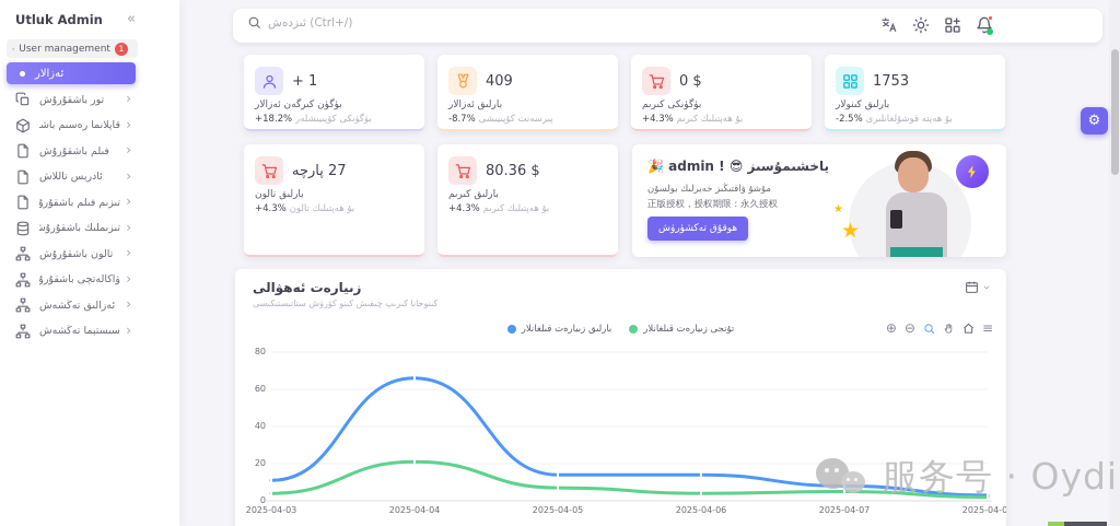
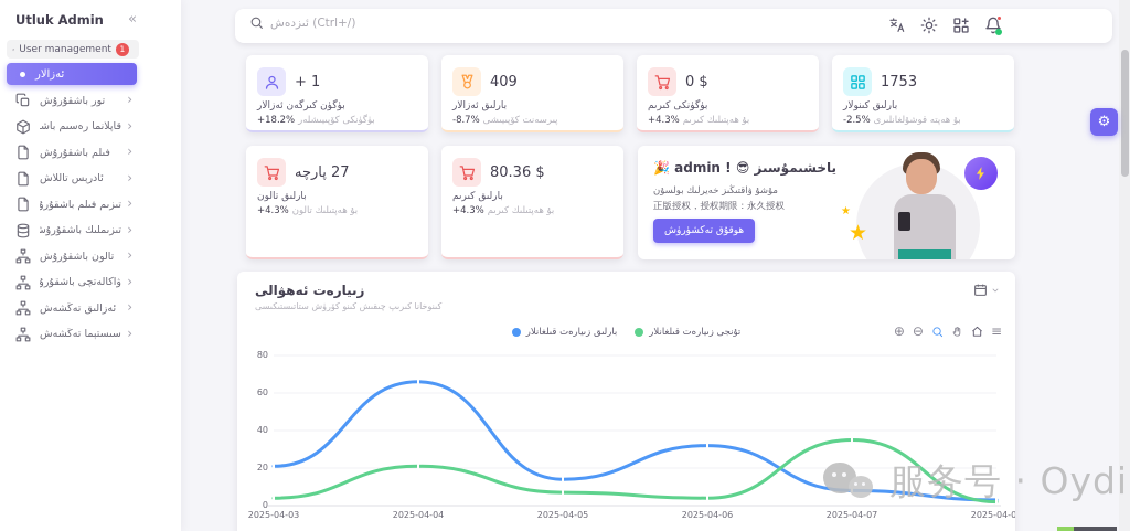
بارلىق زىيارەت قىلغانلار/2025-04-03: 11 -> 21
بارلىق زىيارەت قىلغانلار/2025-04-06: 14 -> 32
تۇنجى زىيارەت قىلغانلار/2025-04-07: 5 -> 35
